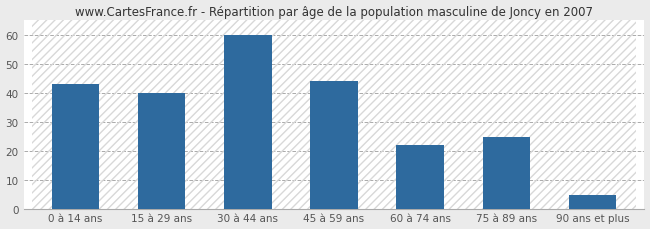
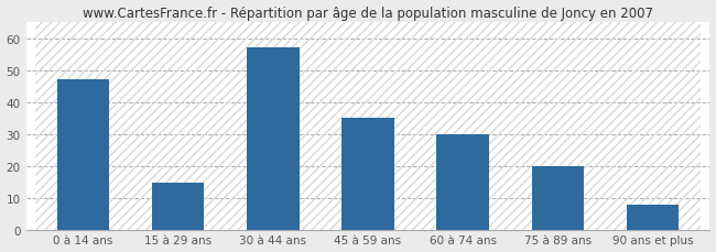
0 à 14 ans: 43 -> 47
15 à 29 ans: 40 -> 15
30 à 44 ans: 60 -> 57
45 à 59 ans: 44 -> 35
60 à 74 ans: 22 -> 30
75 à 89 ans: 25 -> 20
90 ans et plus: 5 -> 8
